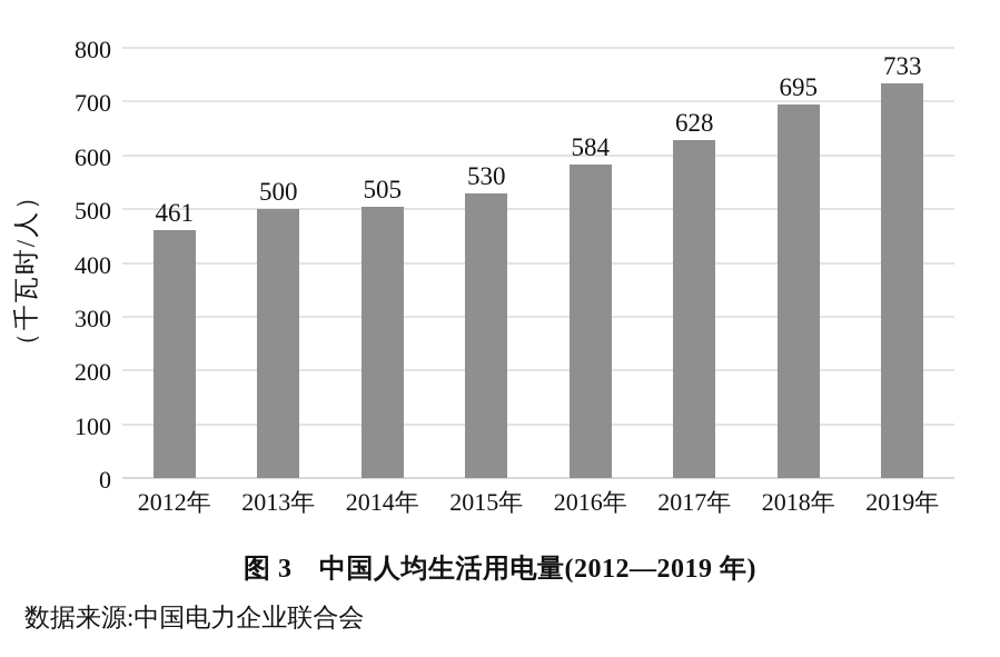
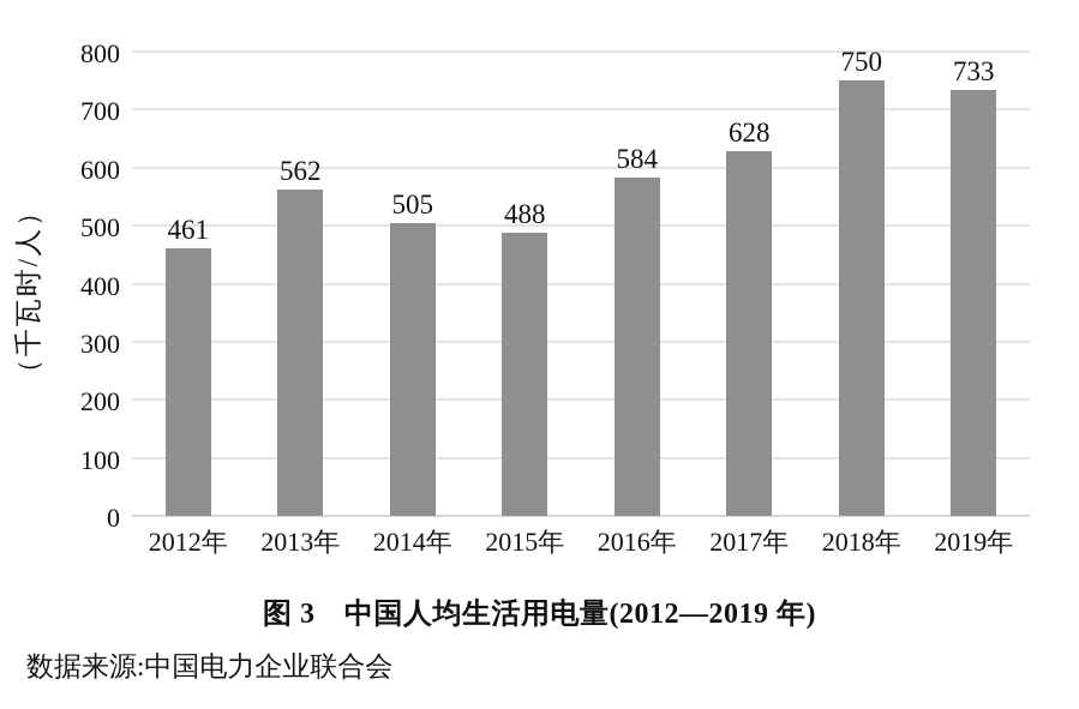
2013年: 500 -> 562
2015年: 530 -> 488
2018年: 695 -> 750
